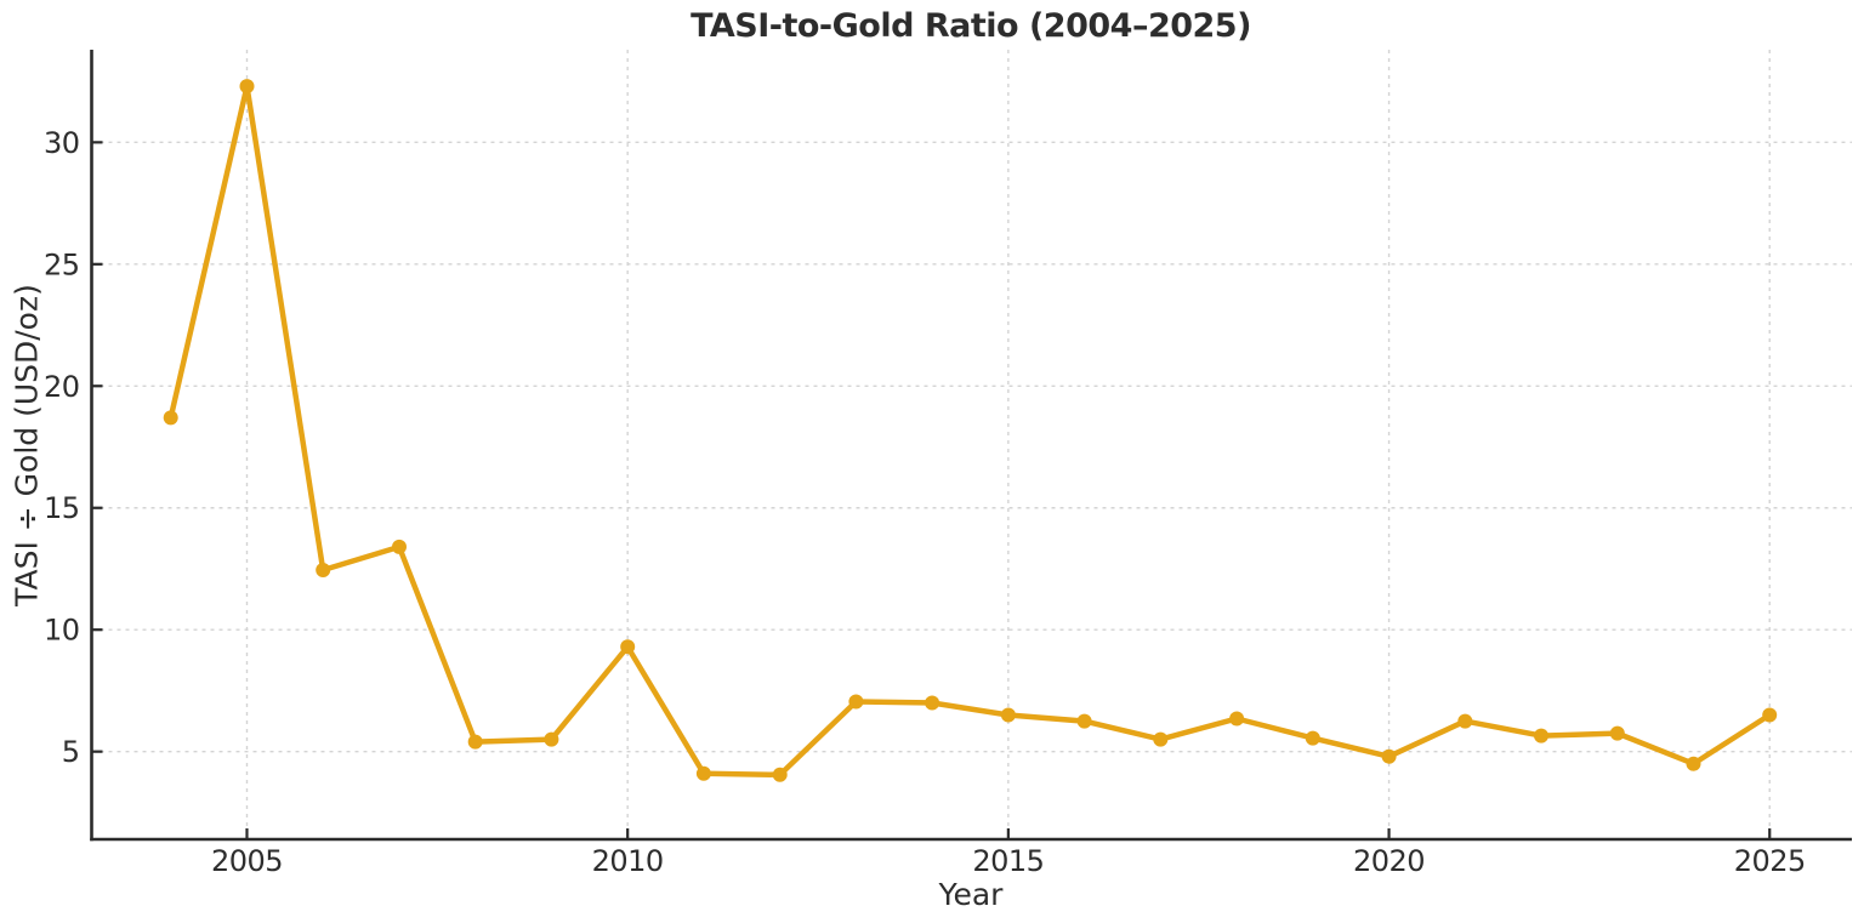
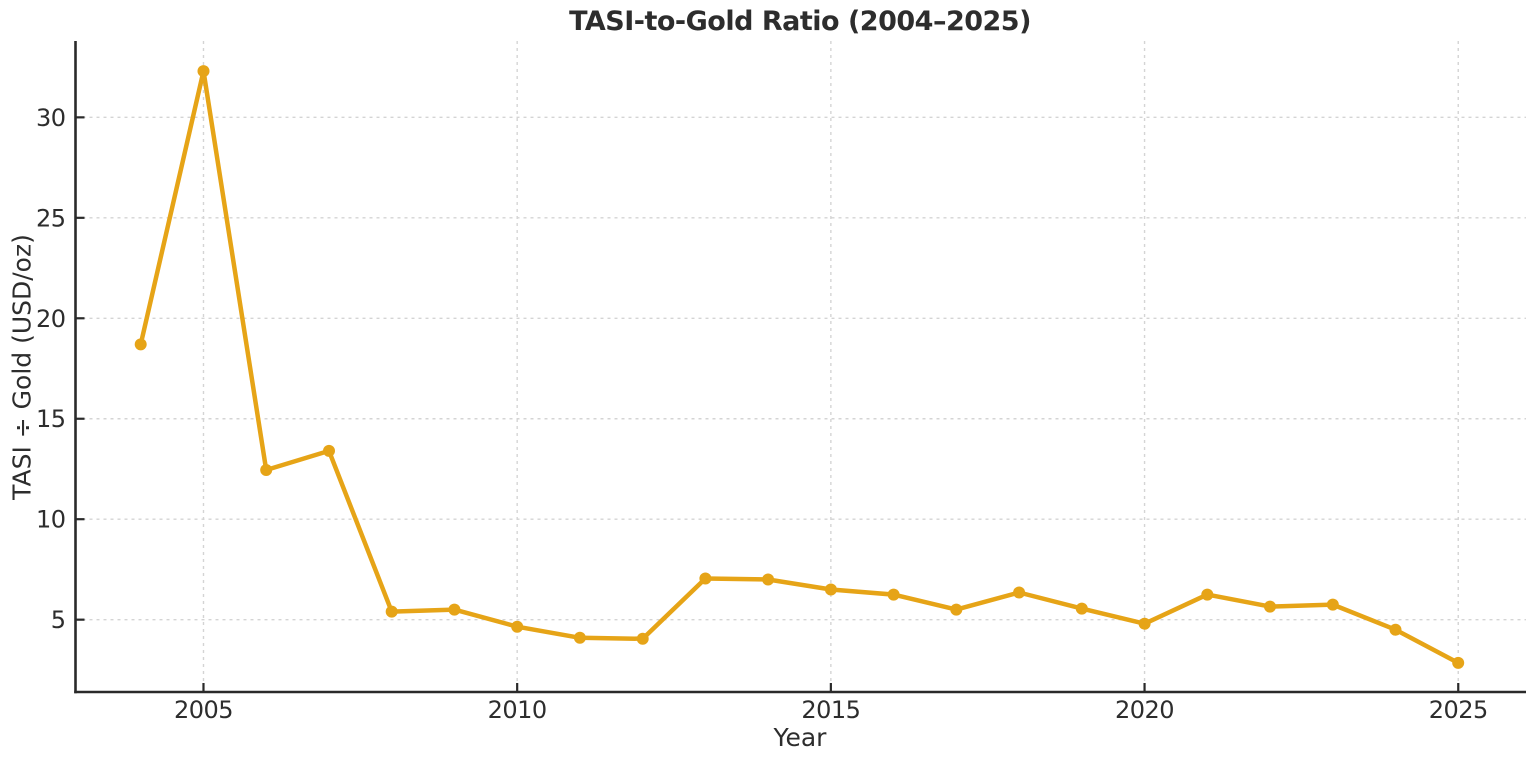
2010: 9.3 -> 4.7
2025: 6.5 -> 2.9
